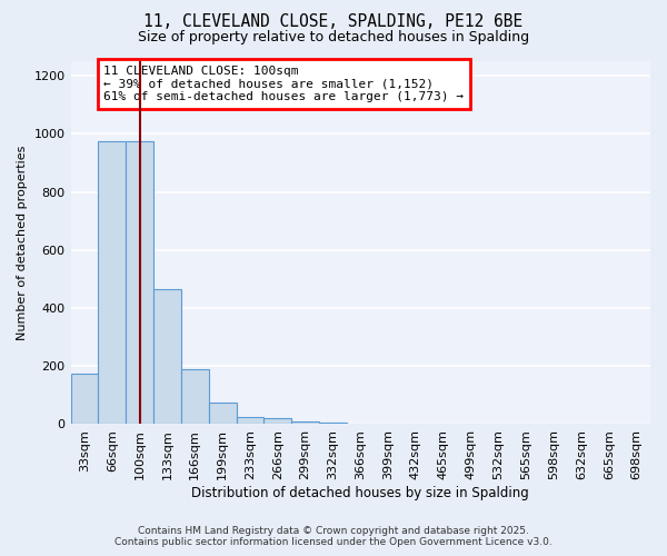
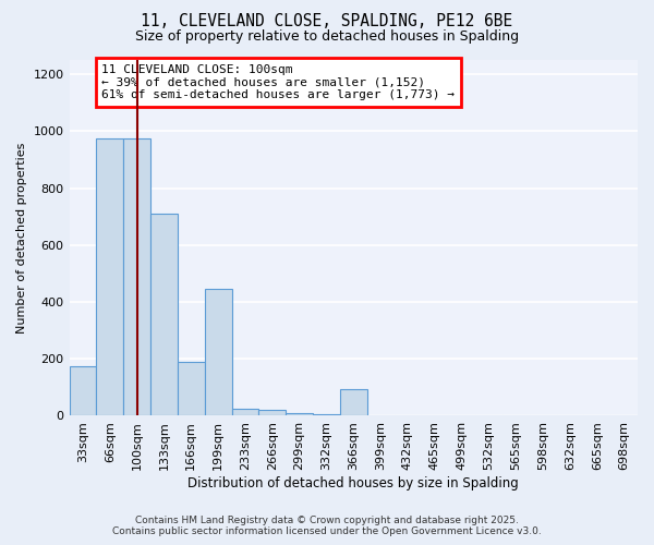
133sqm: 465 -> 710
199sqm: 75 -> 445
366sqm: 3 -> 95
